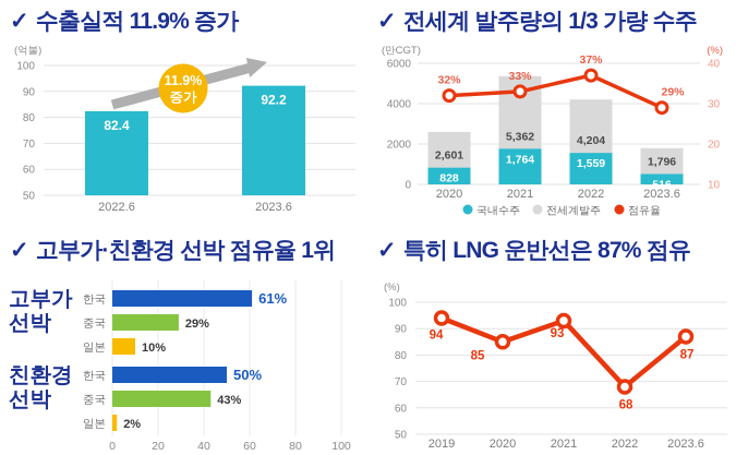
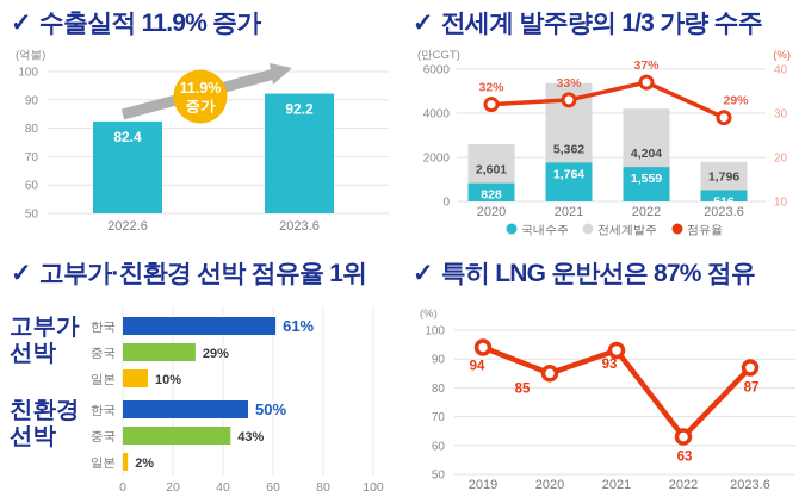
특히 LNG 운반선은 87% 점유/2022: 68 -> 63
